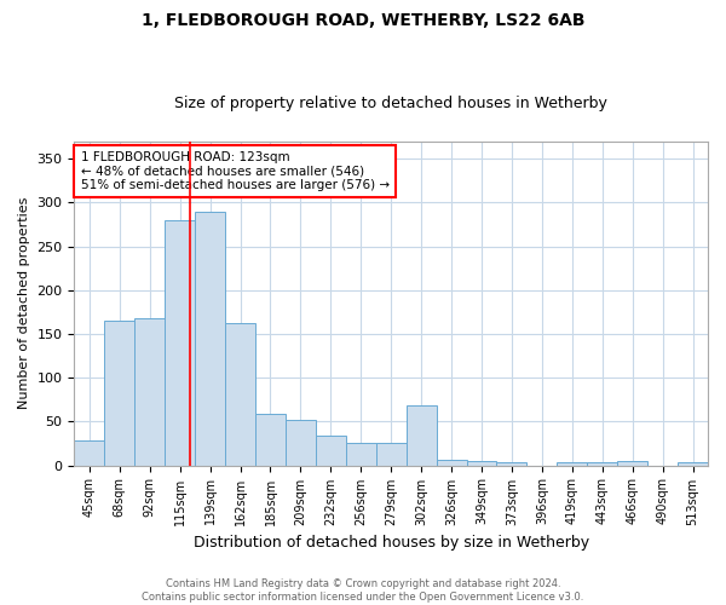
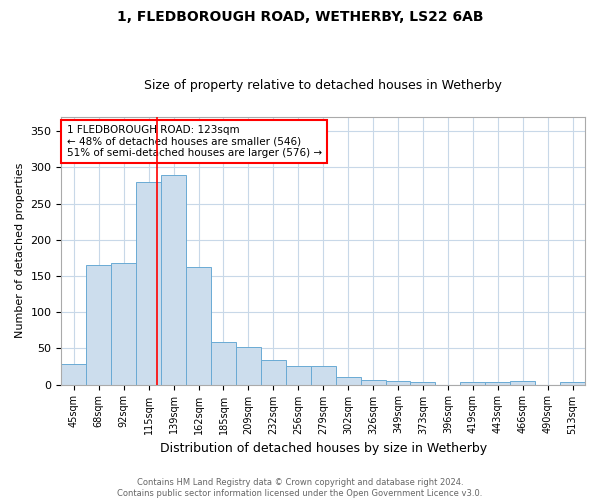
302sqm: 68 -> 10
